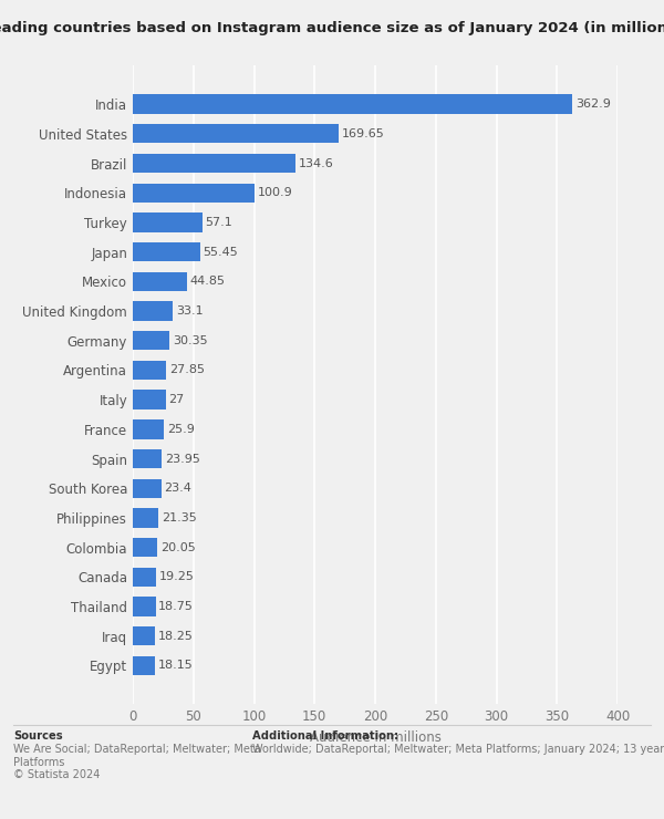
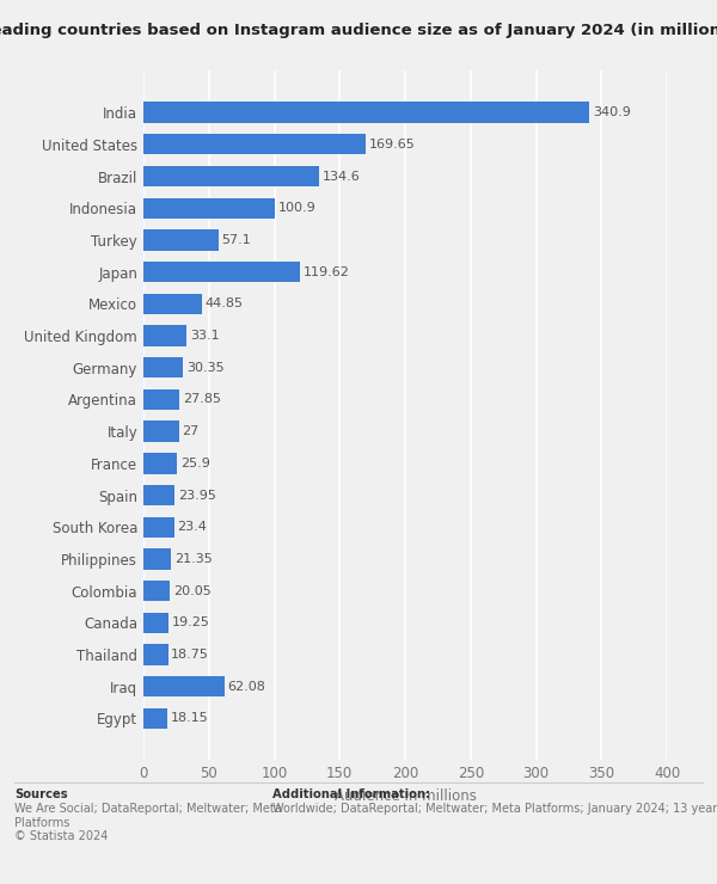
India: 362.9 -> 340.9
Japan: 55.45 -> 119.62
Iraq: 18.25 -> 62.08
